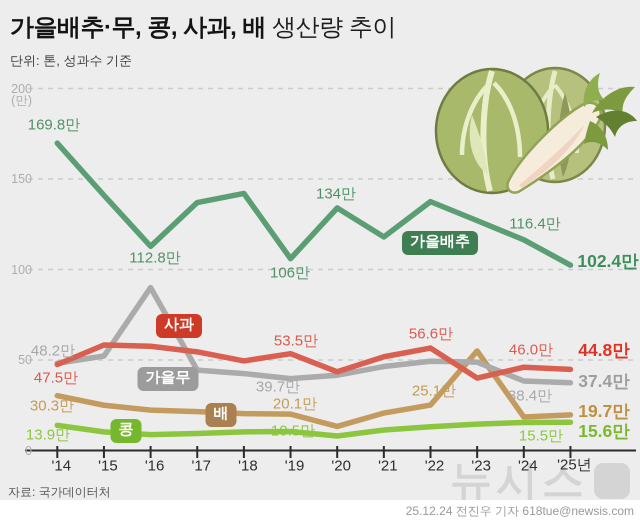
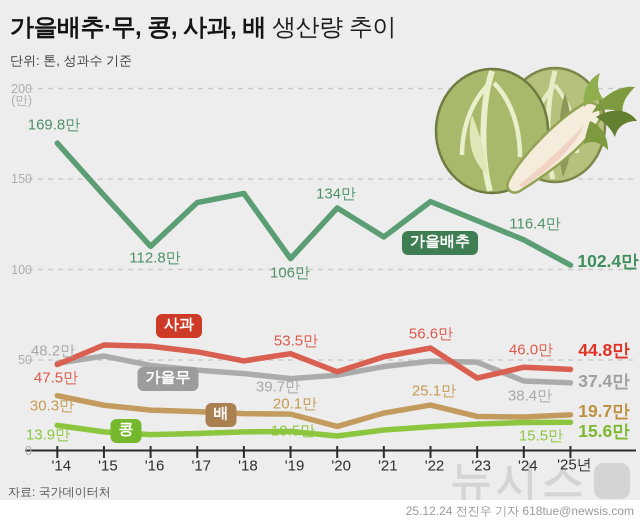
가을무/'16: 90 -> 47
배/'23: 55 -> 19
